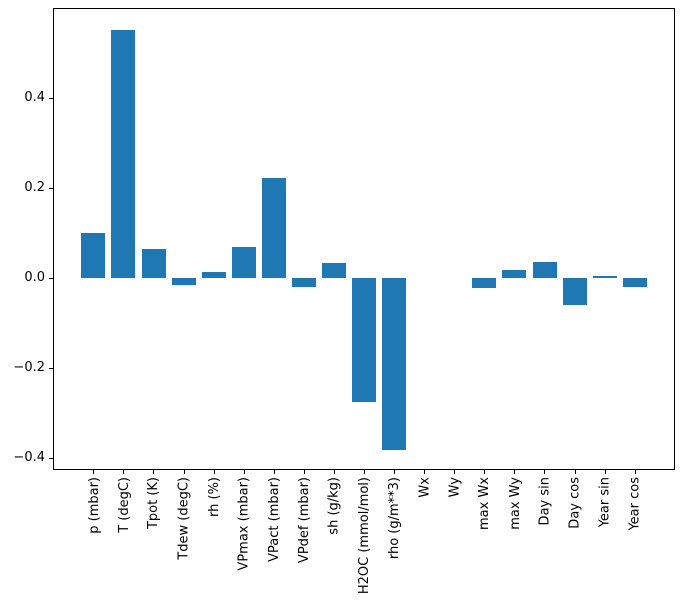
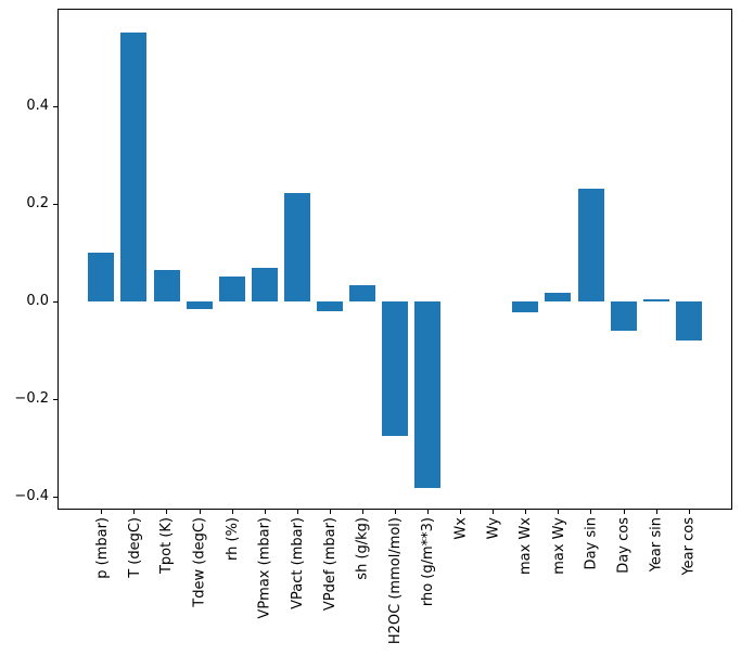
rh (%): 0.01 -> 0.05
Day sin: 0.03 -> 0.23
Year cos: -0.02 -> -0.08
